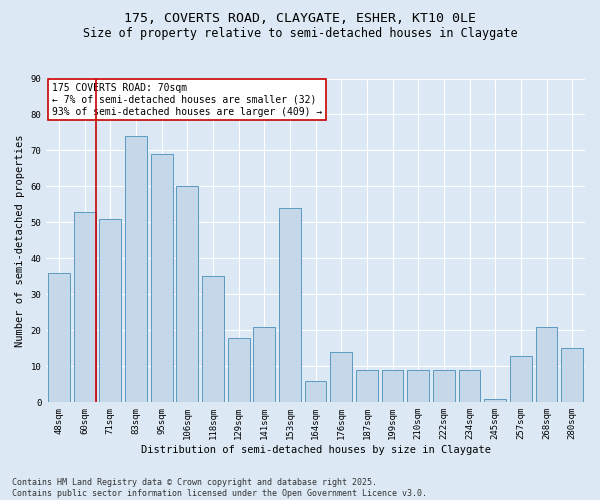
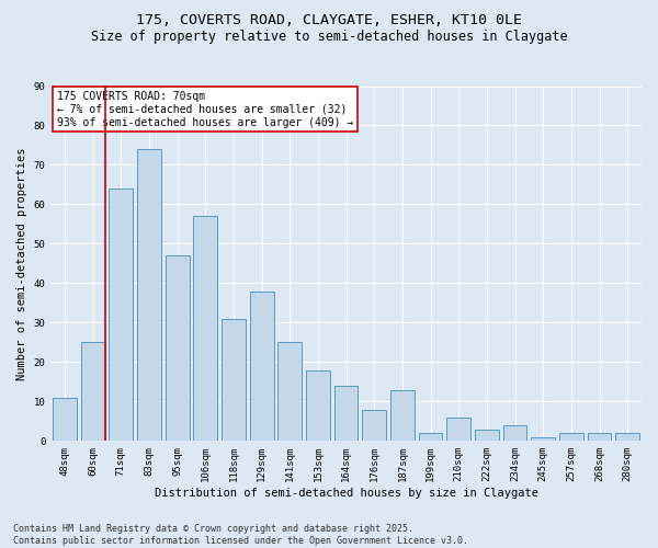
48sqm: 36 -> 11
60sqm: 53 -> 25
71sqm: 51 -> 64
95sqm: 69 -> 47
106sqm: 60 -> 57
118sqm: 35 -> 31
129sqm: 18 -> 38
141sqm: 21 -> 25
153sqm: 54 -> 18
164sqm: 6 -> 14
176sqm: 14 -> 8
187sqm: 9 -> 13
199sqm: 9 -> 2
210sqm: 9 -> 6
222sqm: 9 -> 3
234sqm: 9 -> 4
257sqm: 13 -> 2
268sqm: 21 -> 2
280sqm: 15 -> 2
